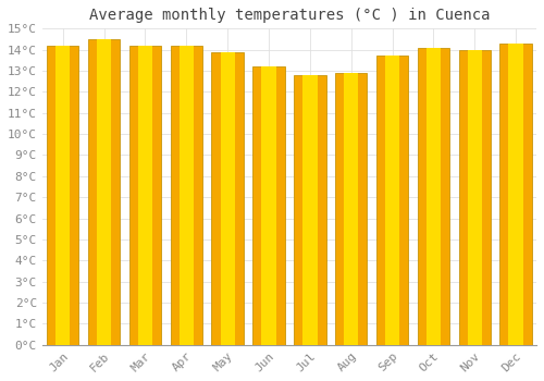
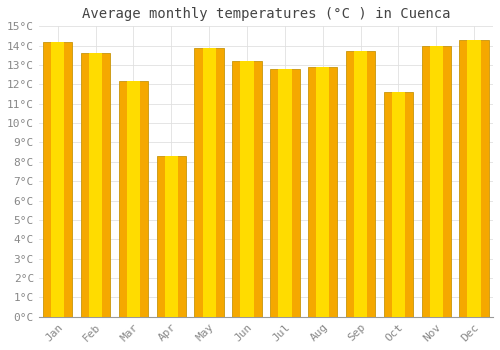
Feb: 14.5°C -> 13.6°C
Mar: 14.2°C -> 12.2°C
Apr: 14.2°C -> 8.3°C
Oct: 14.1°C -> 11.6°C
